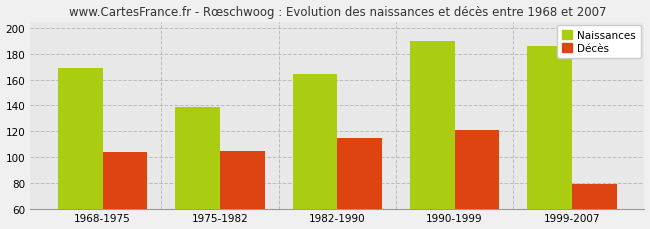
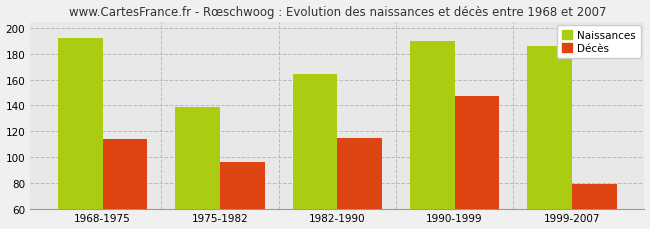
Naissances/1968-1975: 169 -> 192
Décès/1968-1975: 104 -> 114
Décès/1975-1982: 105 -> 96
Décès/1990-1999: 121 -> 147
